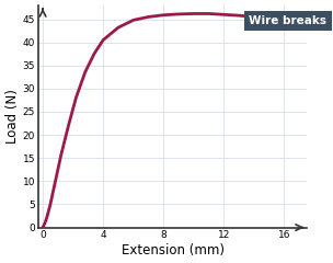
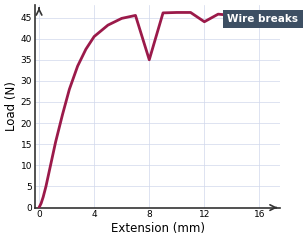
8: 45.9 -> 35.0
12: 46.0 -> 44.0
